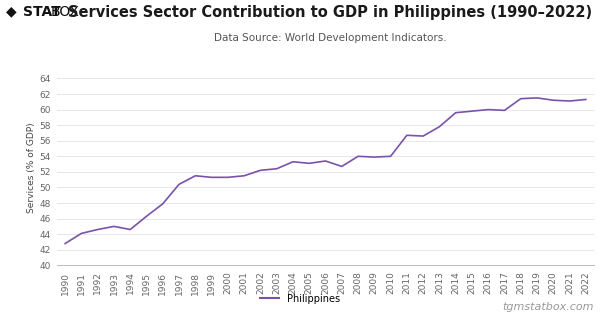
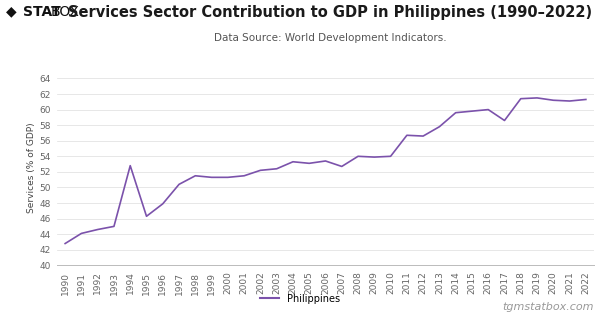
1994: 44.6 -> 52.8
2017: 59.9 -> 58.6
